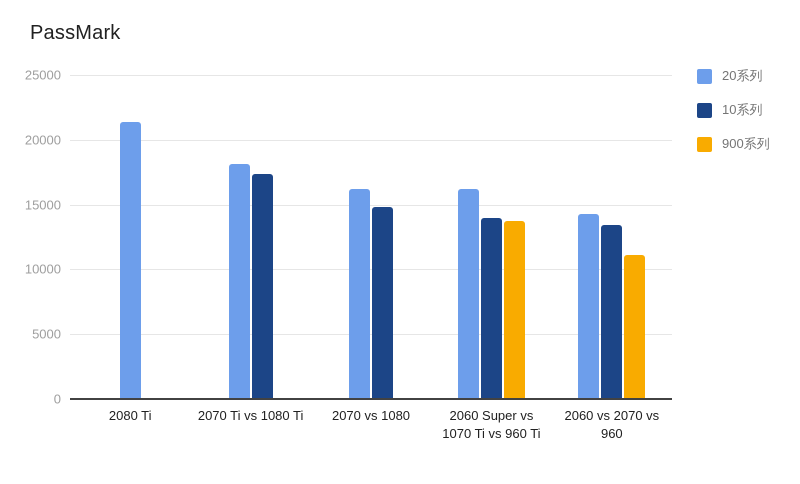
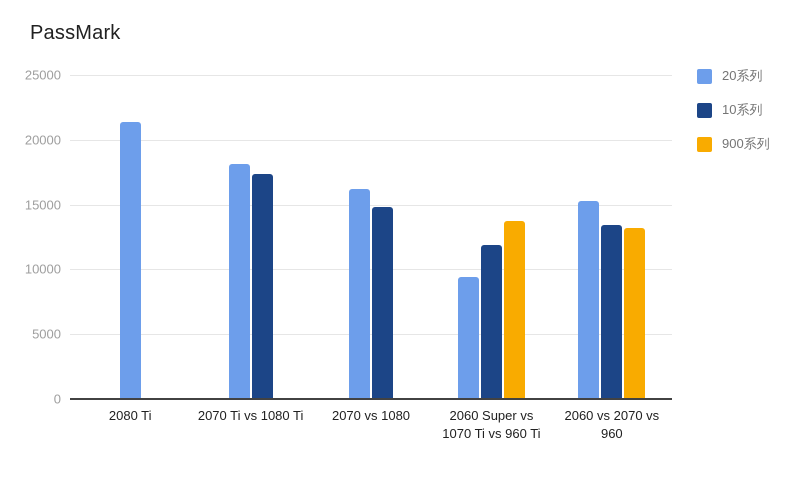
20系列/2060 Super vs 1070 Ti vs 960 Ti: 16200 -> 9400
10系列/2060 Super vs 1070 Ti vs 960 Ti: 14000 -> 11900
20系列/2060 vs 2070 vs 960: 14300 -> 15300
900系列/2060 vs 2070 vs 960: 11100 -> 13200
